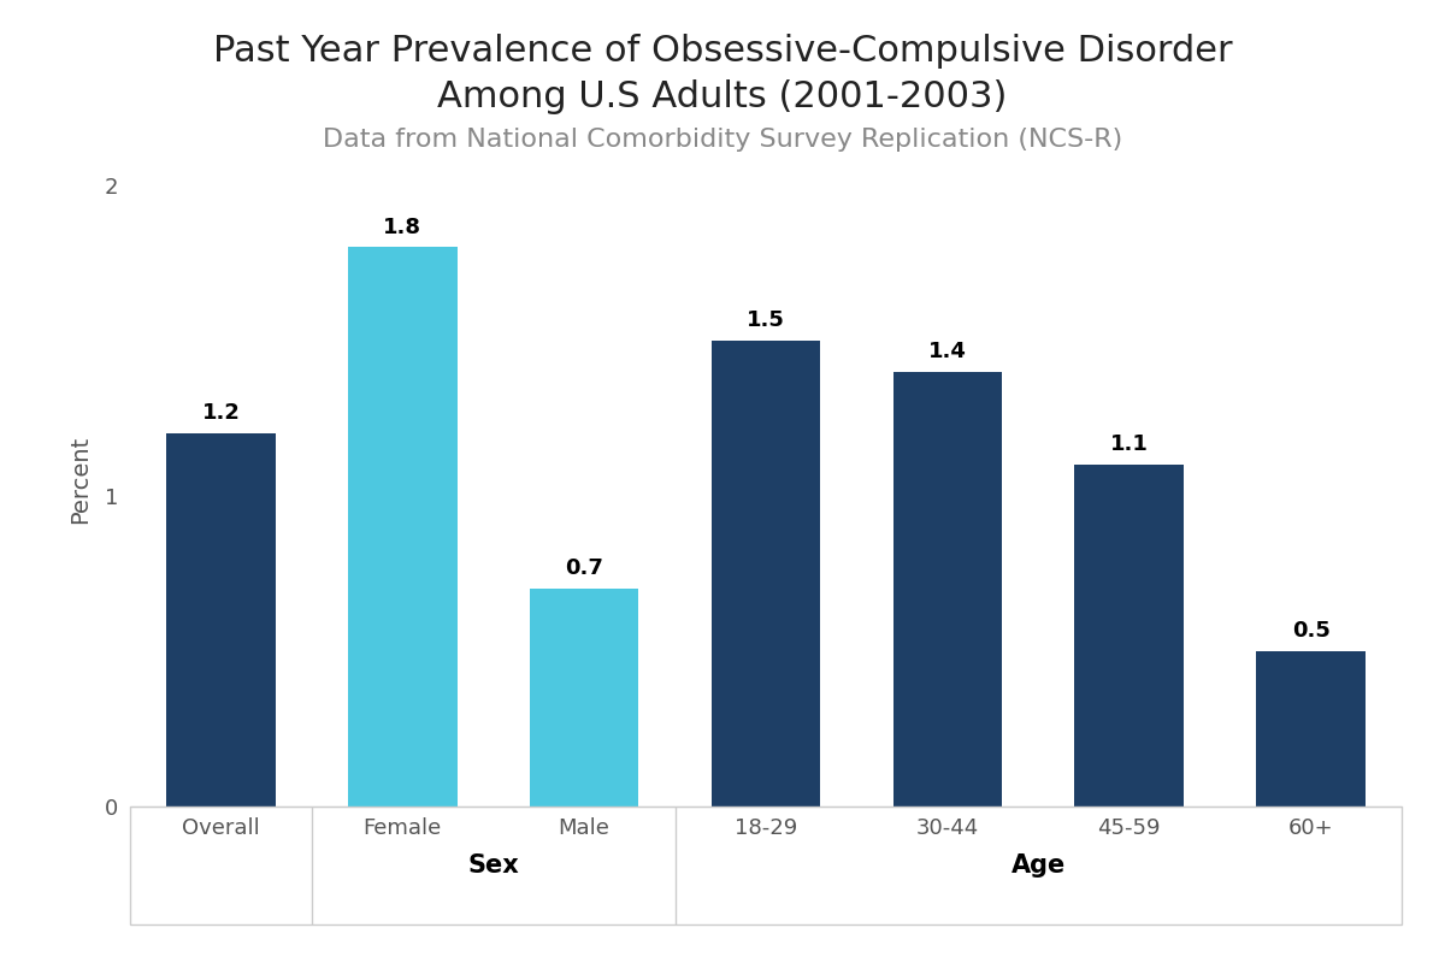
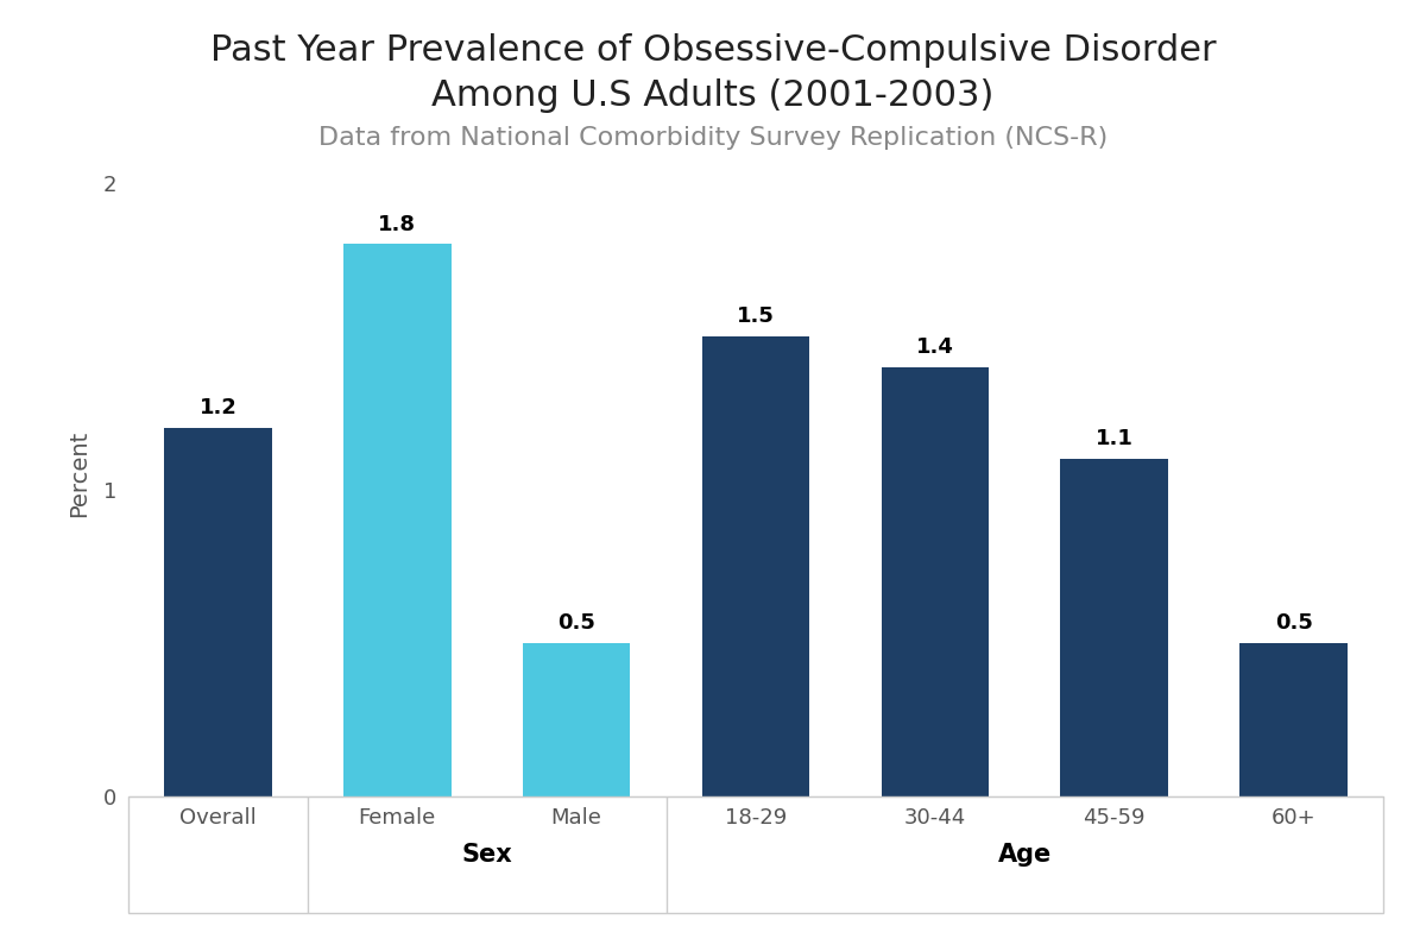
Male: 0.7 -> 0.5
